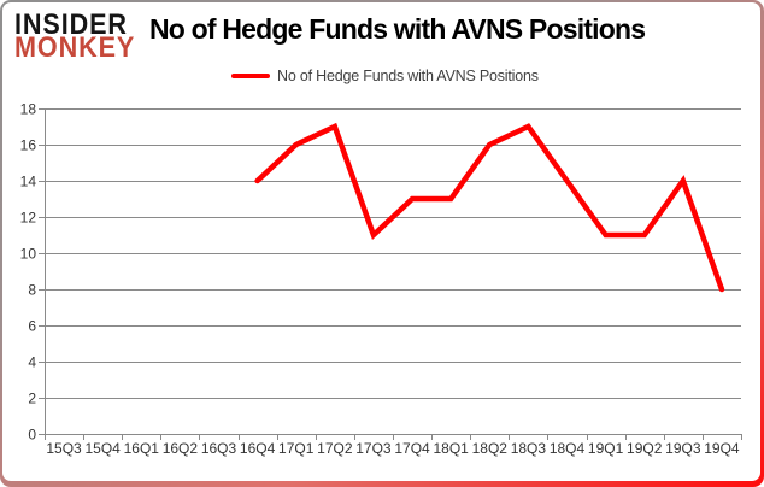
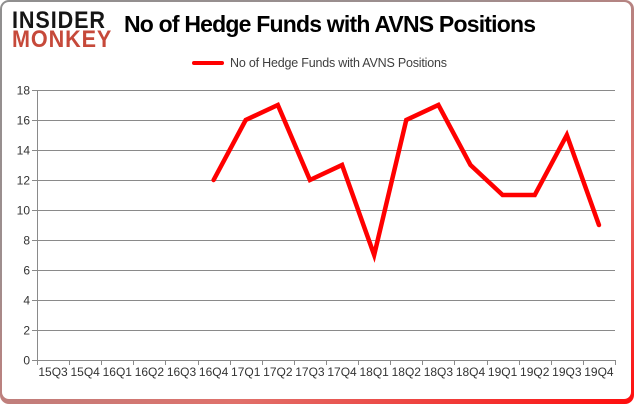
16Q4: 14 -> 12
17Q3: 11 -> 12
18Q1: 13 -> 7
18Q4: 14 -> 13
19Q3: 14 -> 15
19Q4: 8 -> 9
